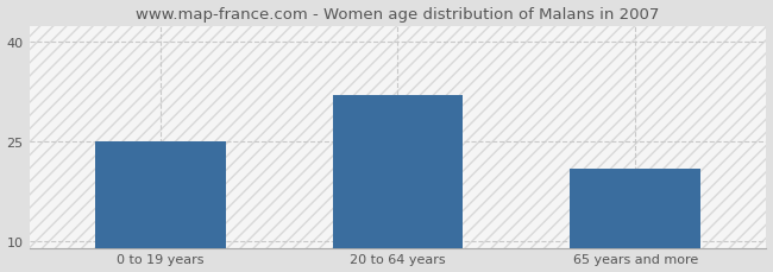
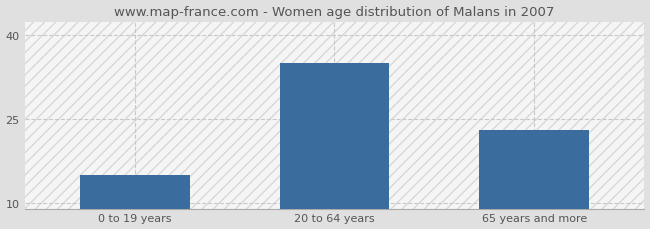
0 to 19 years: 25 -> 15
20 to 64 years: 32 -> 35
65 years and more: 21 -> 23
